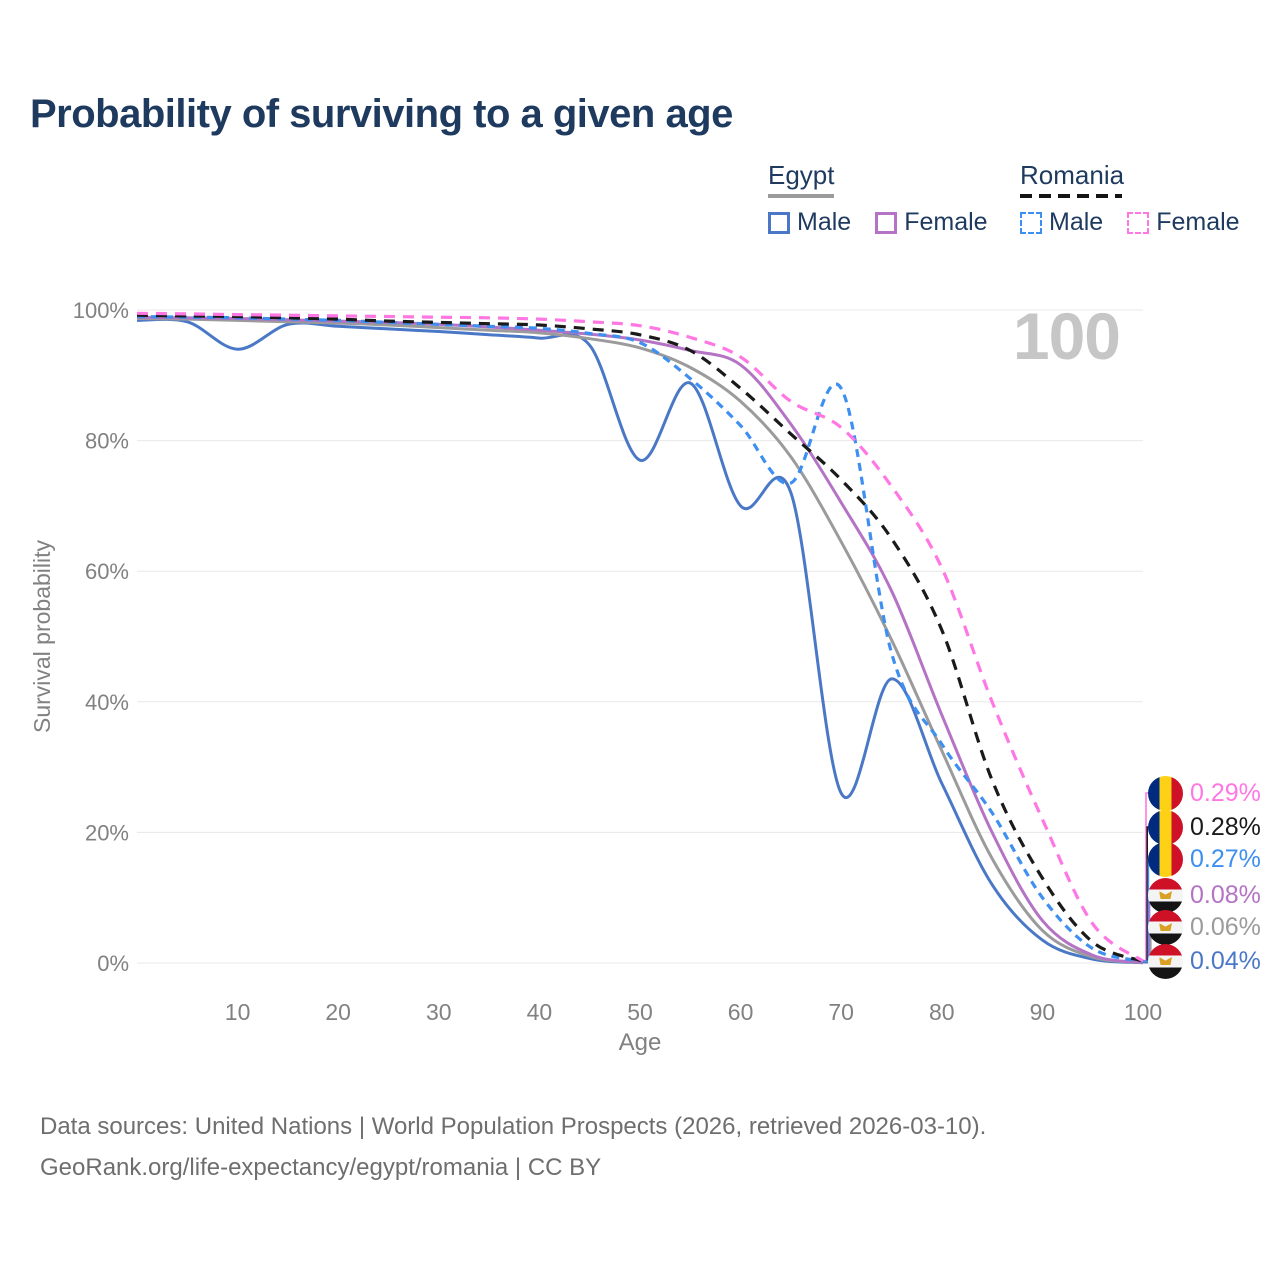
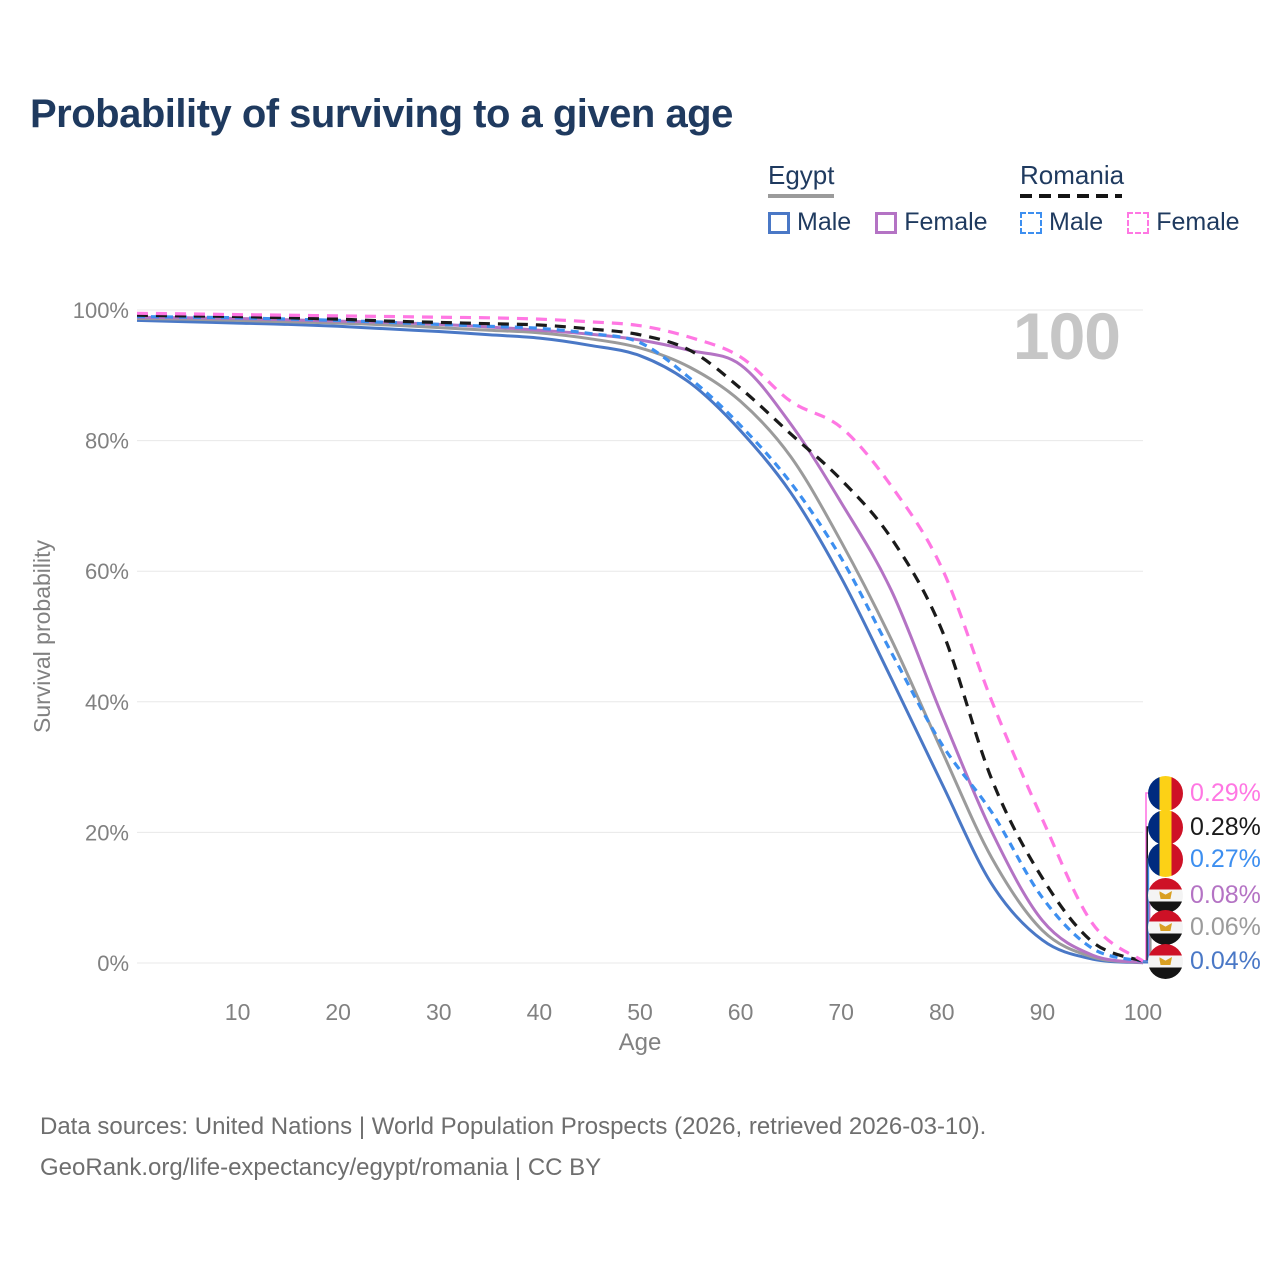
Egypt Male/10: 94% -> 98%
Egypt Male/50: 77% -> 93%
Egypt Male/60: 70% -> 82%
Egypt Male/70: 26% -> 59%
Romania Male/70: 88% -> 62%
